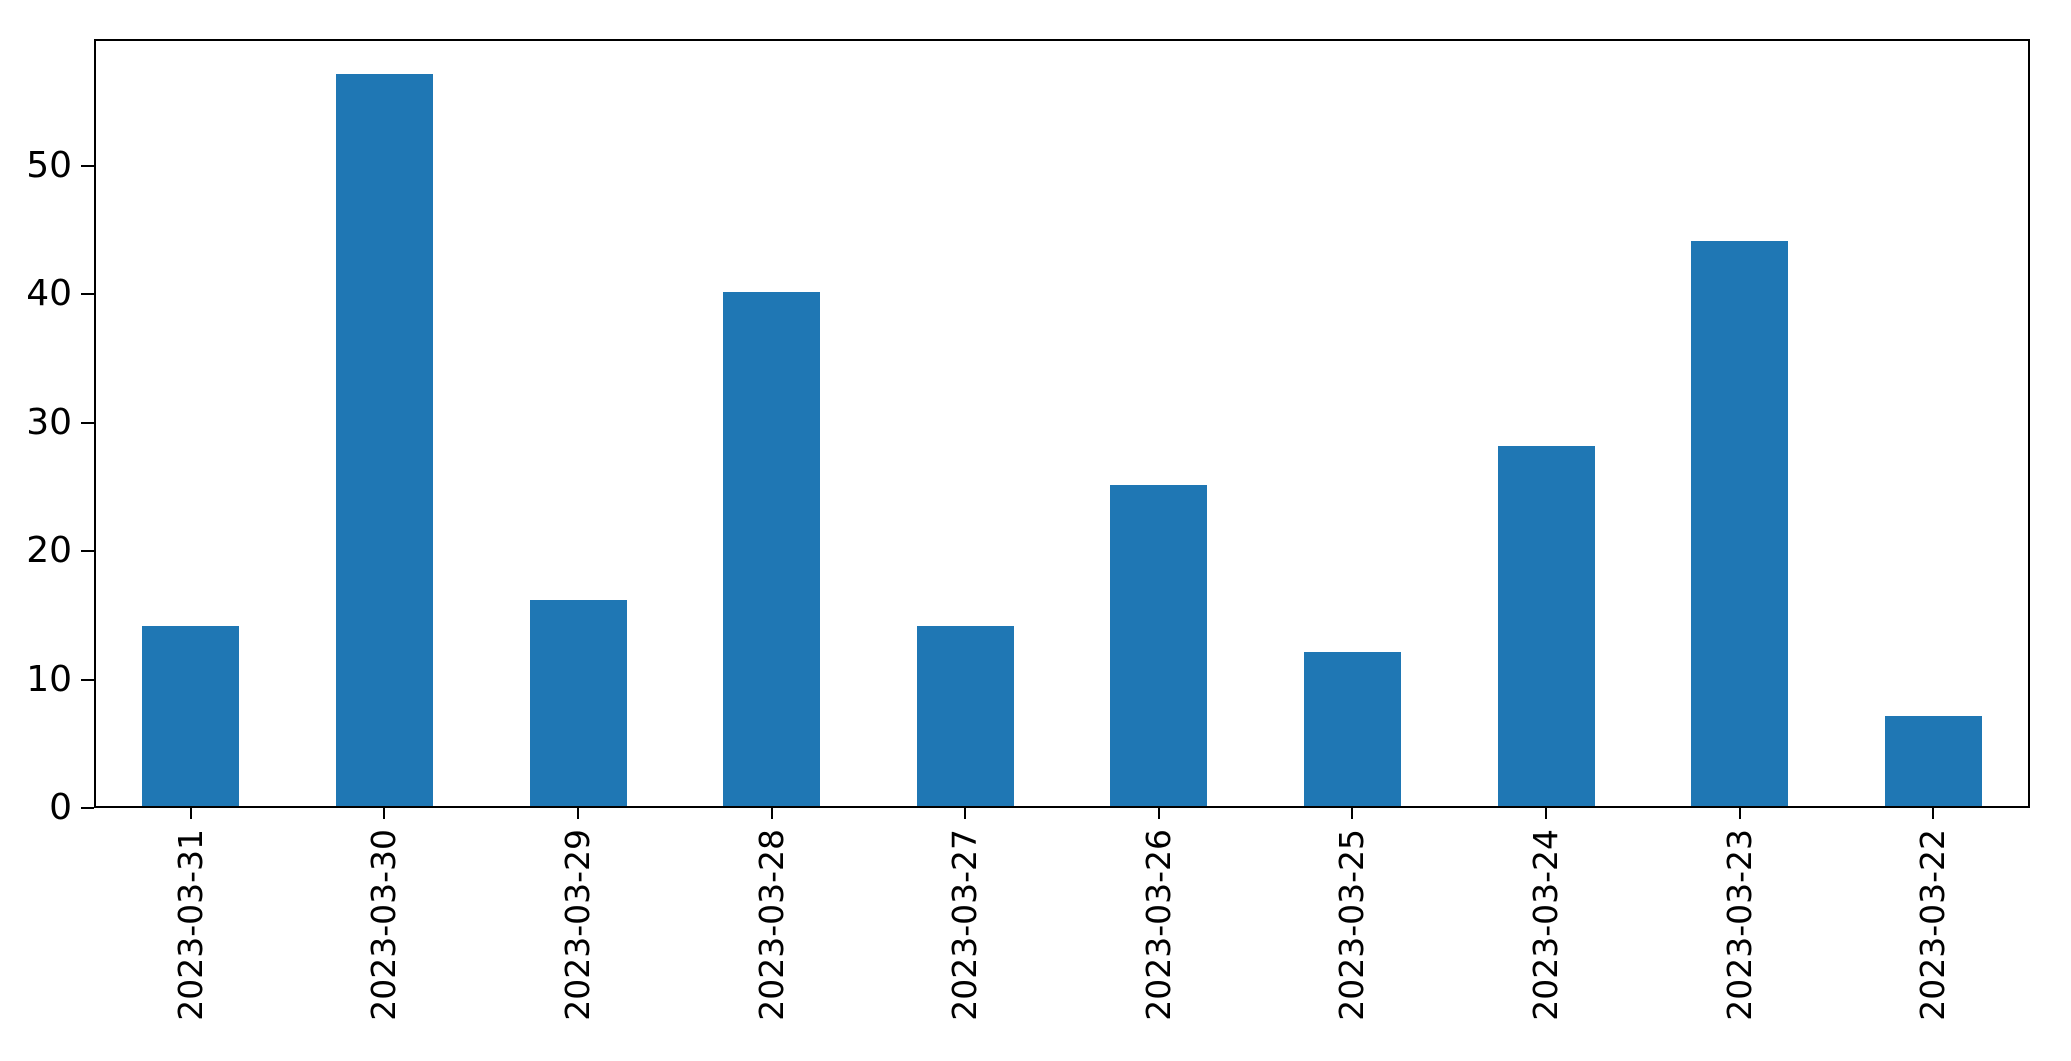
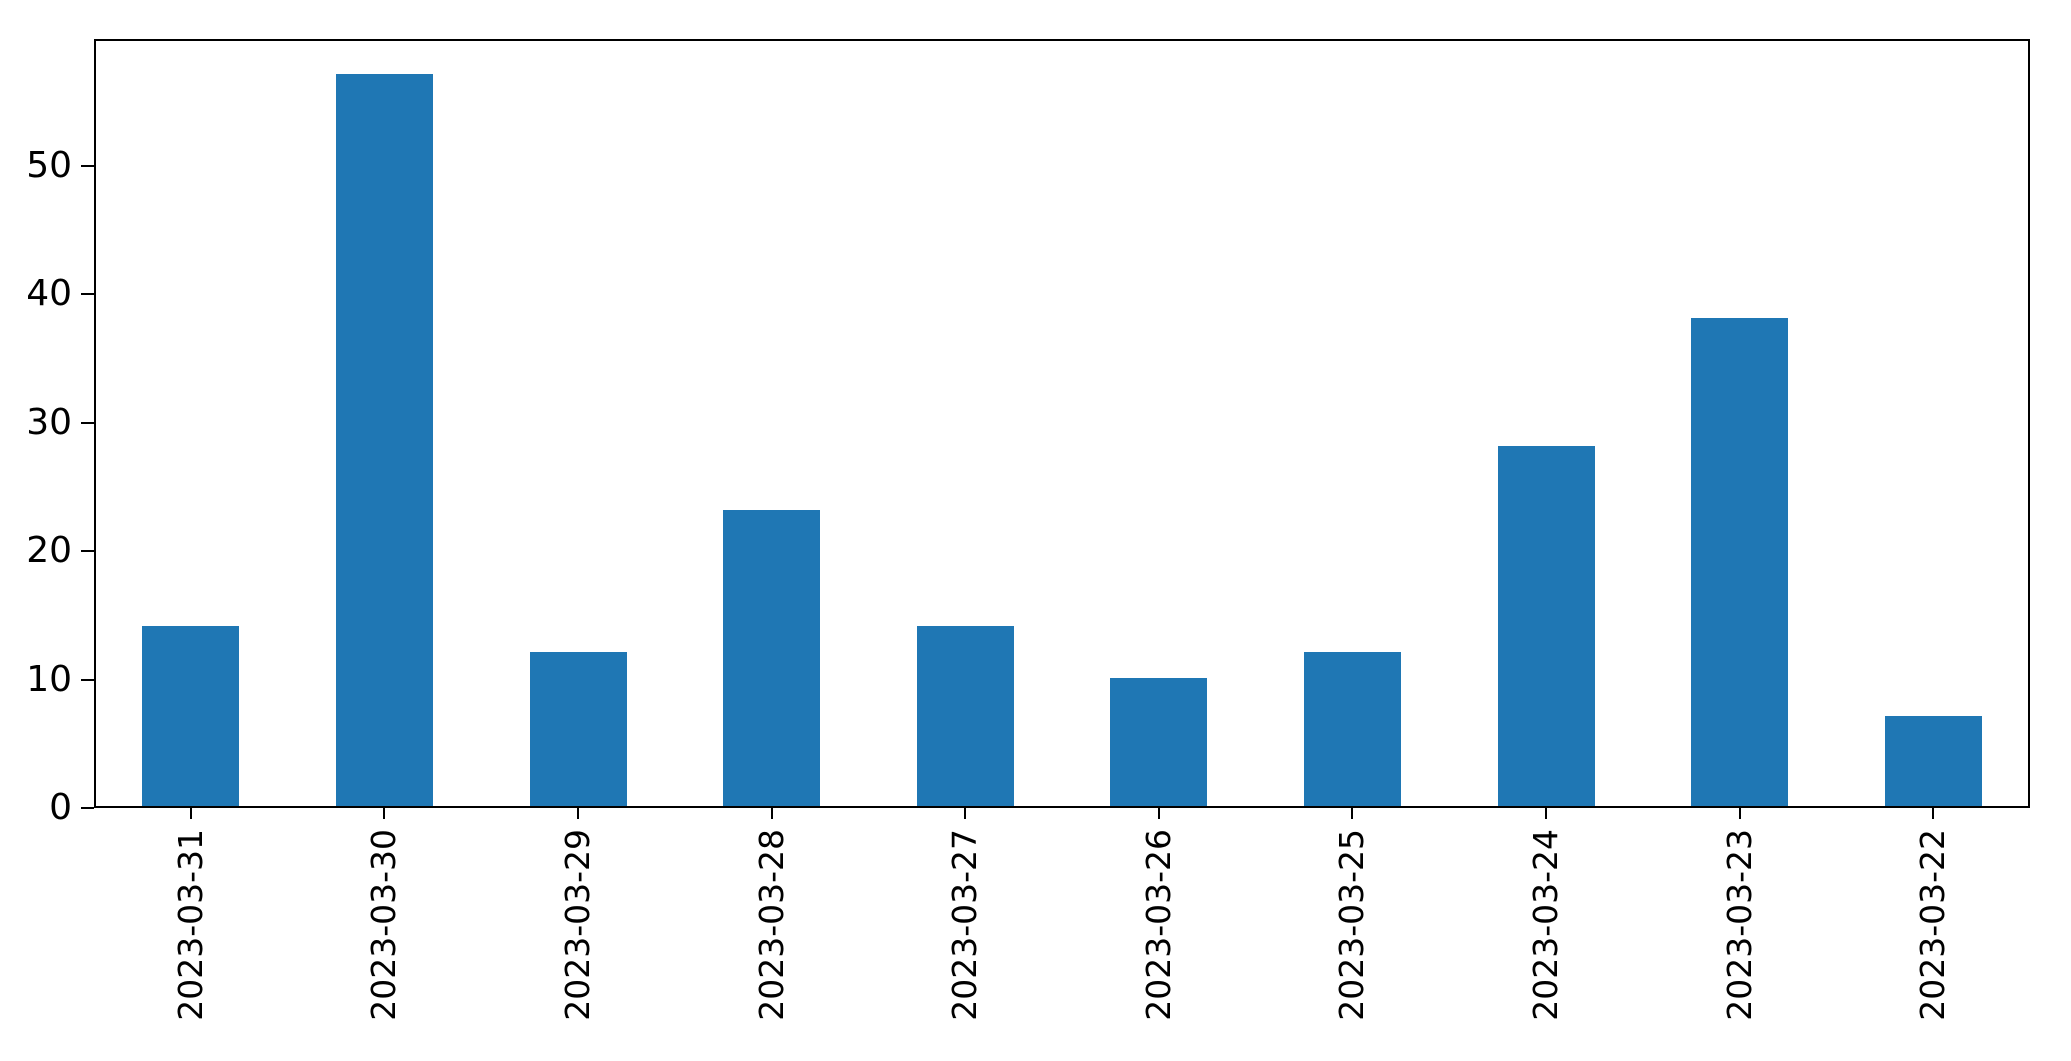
2023-03-29: 16 -> 12
2023-03-28: 40 -> 23
2023-03-26: 25 -> 10
2023-03-23: 44 -> 38
